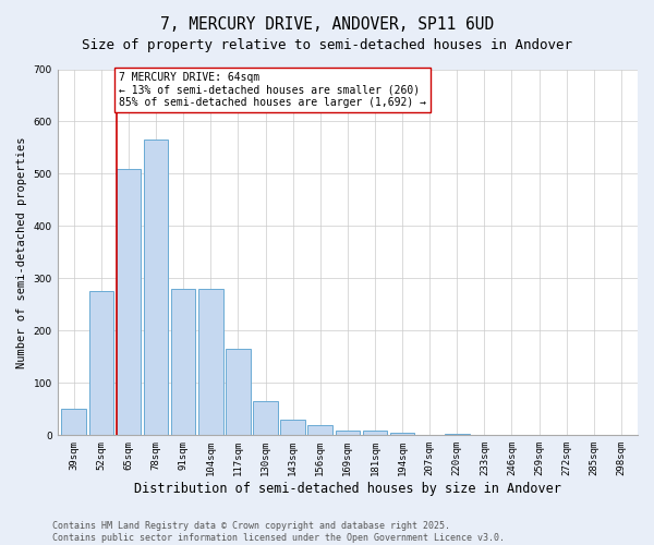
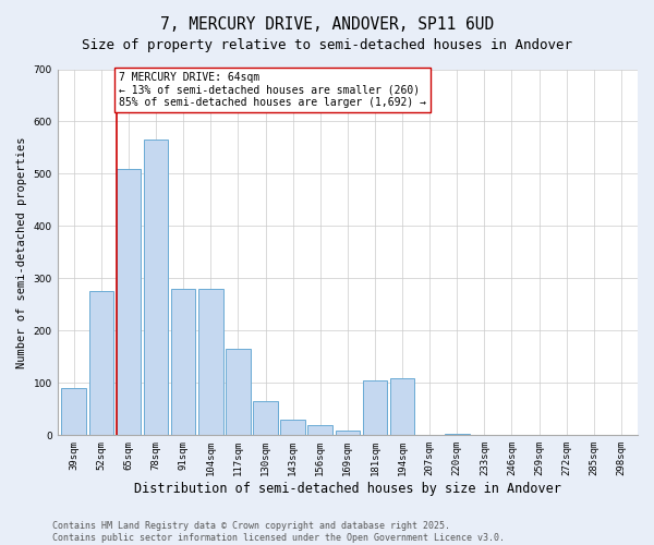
39sqm: 50 -> 90
181sqm: 10 -> 105
194sqm: 4 -> 110
